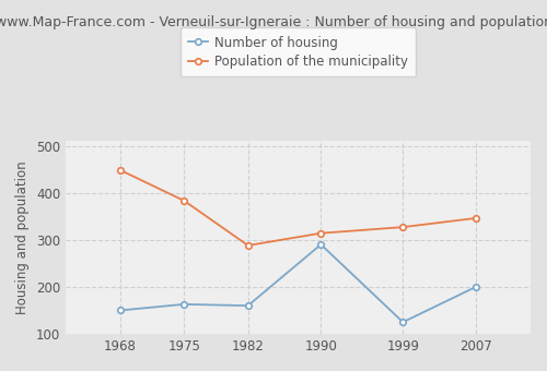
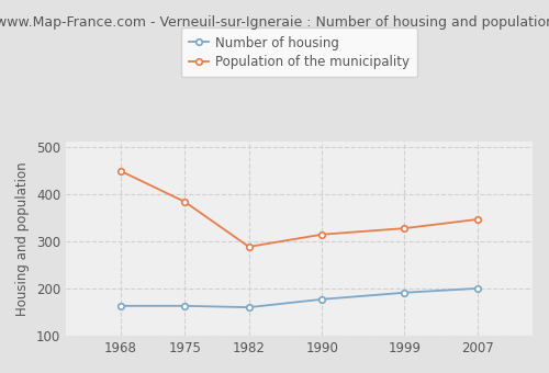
Number of housing/1968: 150 -> 163
Number of housing/1990: 290 -> 177
Number of housing/1999: 125 -> 191
